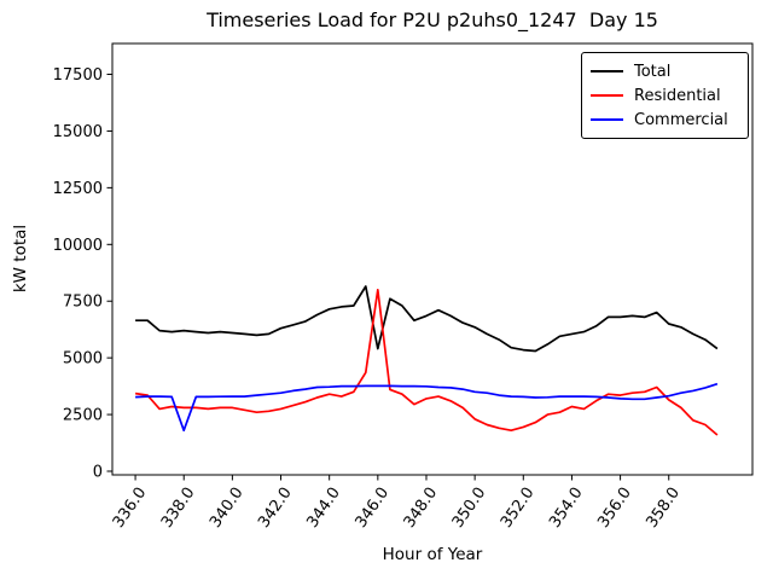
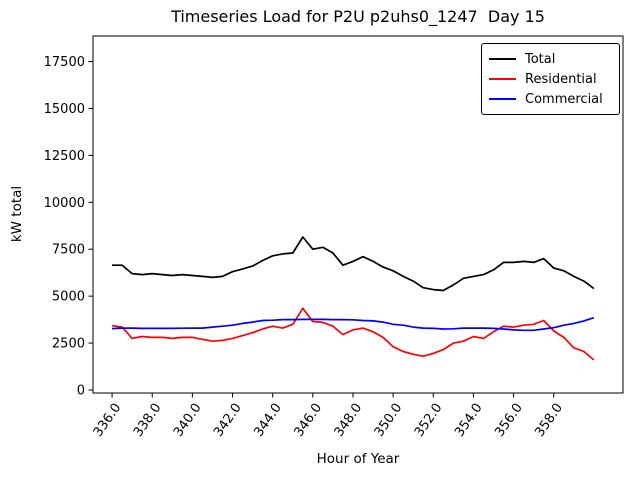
Commercial/338.0: 1800 -> 3300
Total/346.0: 5400 -> 7500
Residential/346.0: 8000 -> 3600
